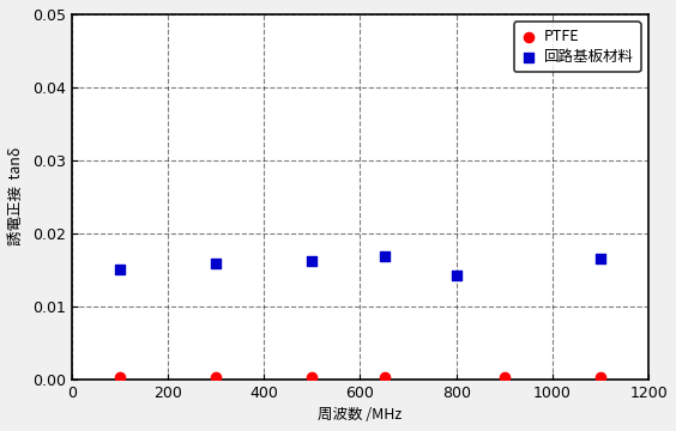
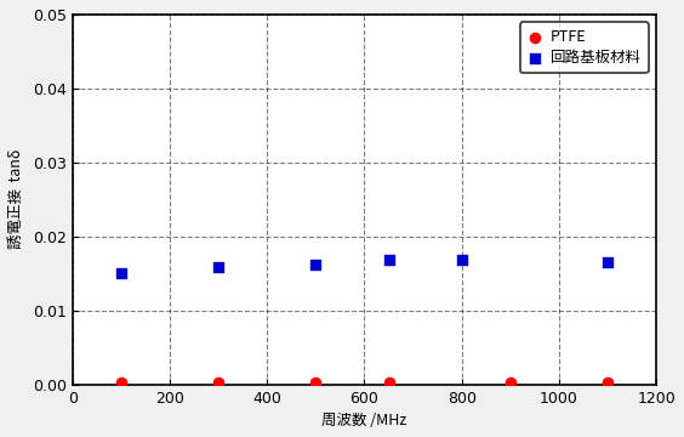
回路基板材料/800: 0.0142 -> 0.0168
